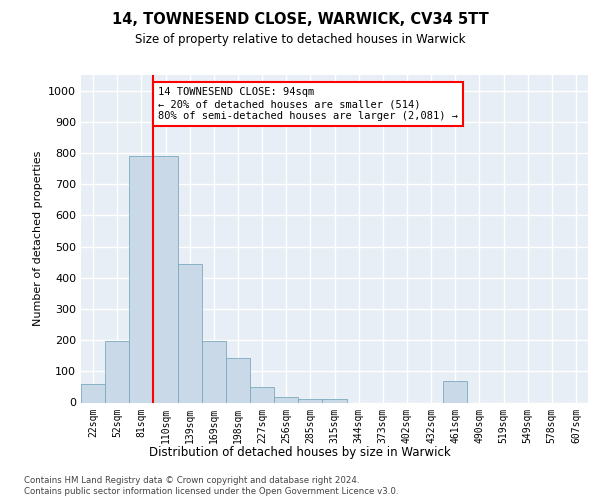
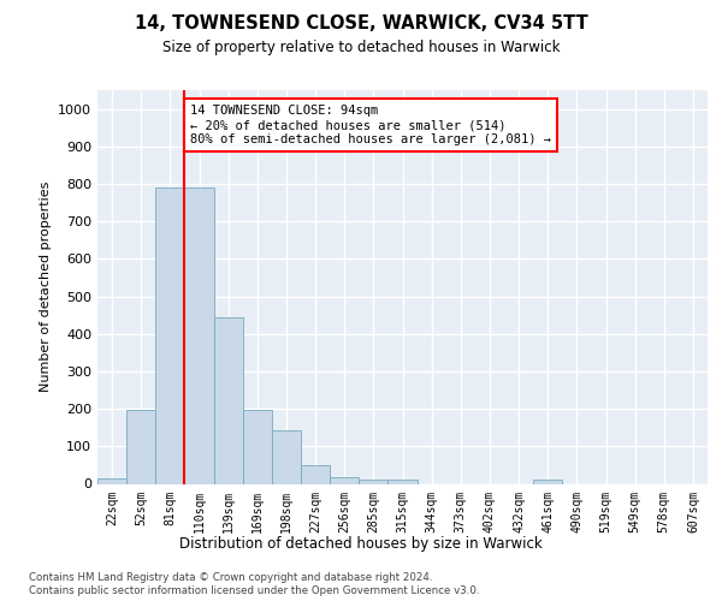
22sqm: 60 -> 15
461sqm: 70 -> 10
